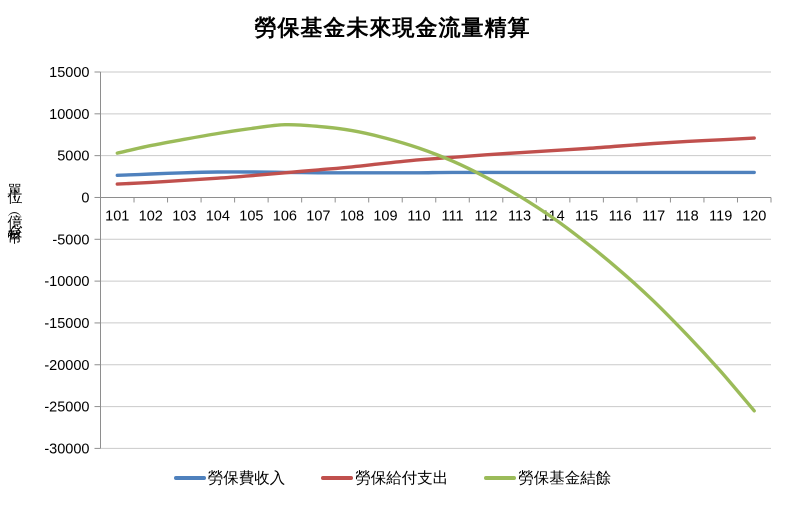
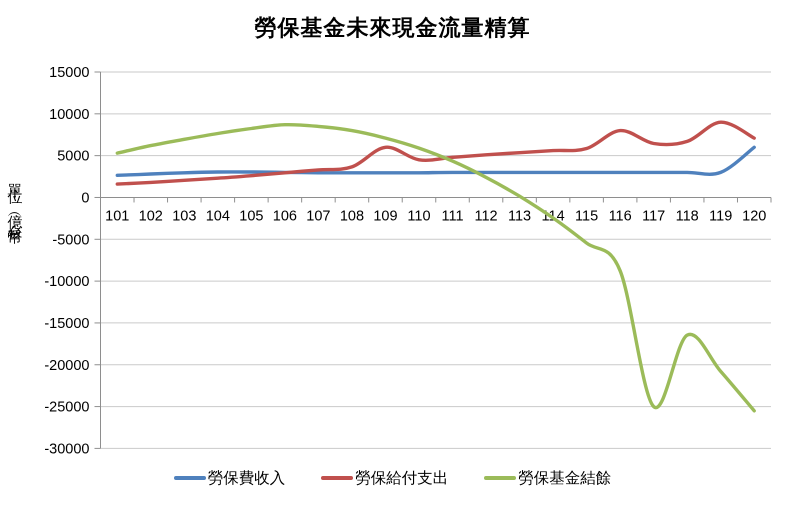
勞保給付支出/109: 4000 -> 6000
勞保給付支出/116: 6000 -> 8000
勞保基金結餘/117: -12000 -> -25000
勞保給付支出/119: 7000 -> 9000
勞保費收入/120: 3000 -> 6000
